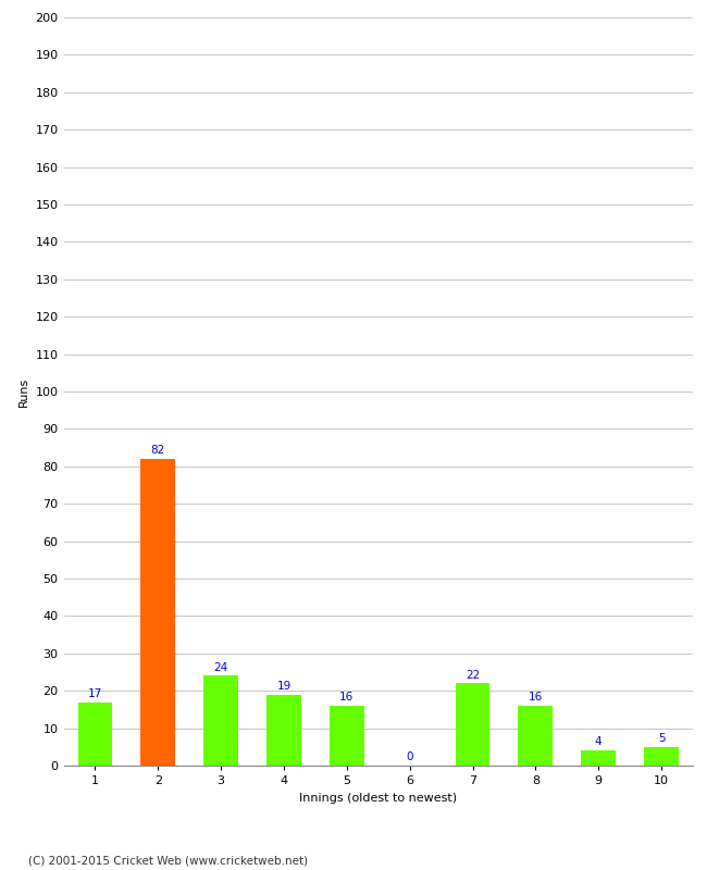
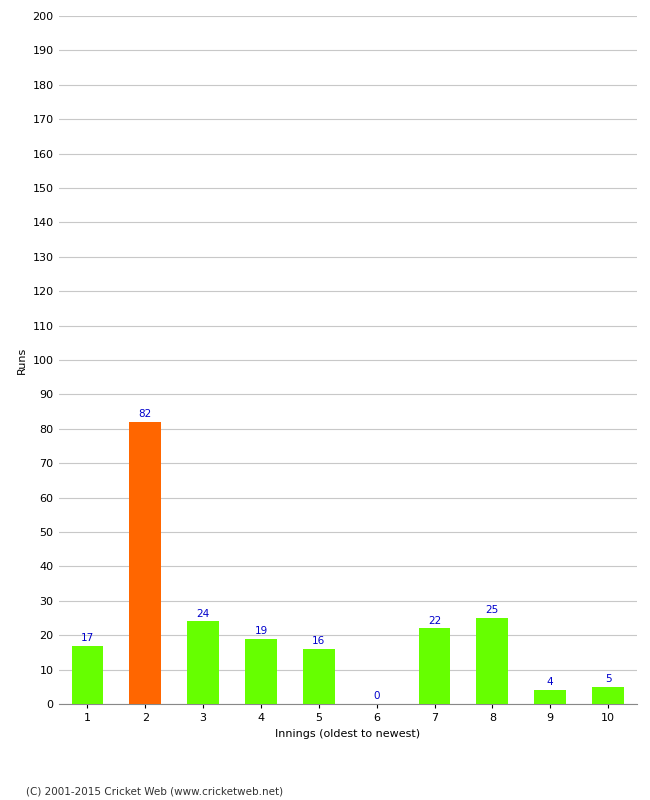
8: 16 -> 25
